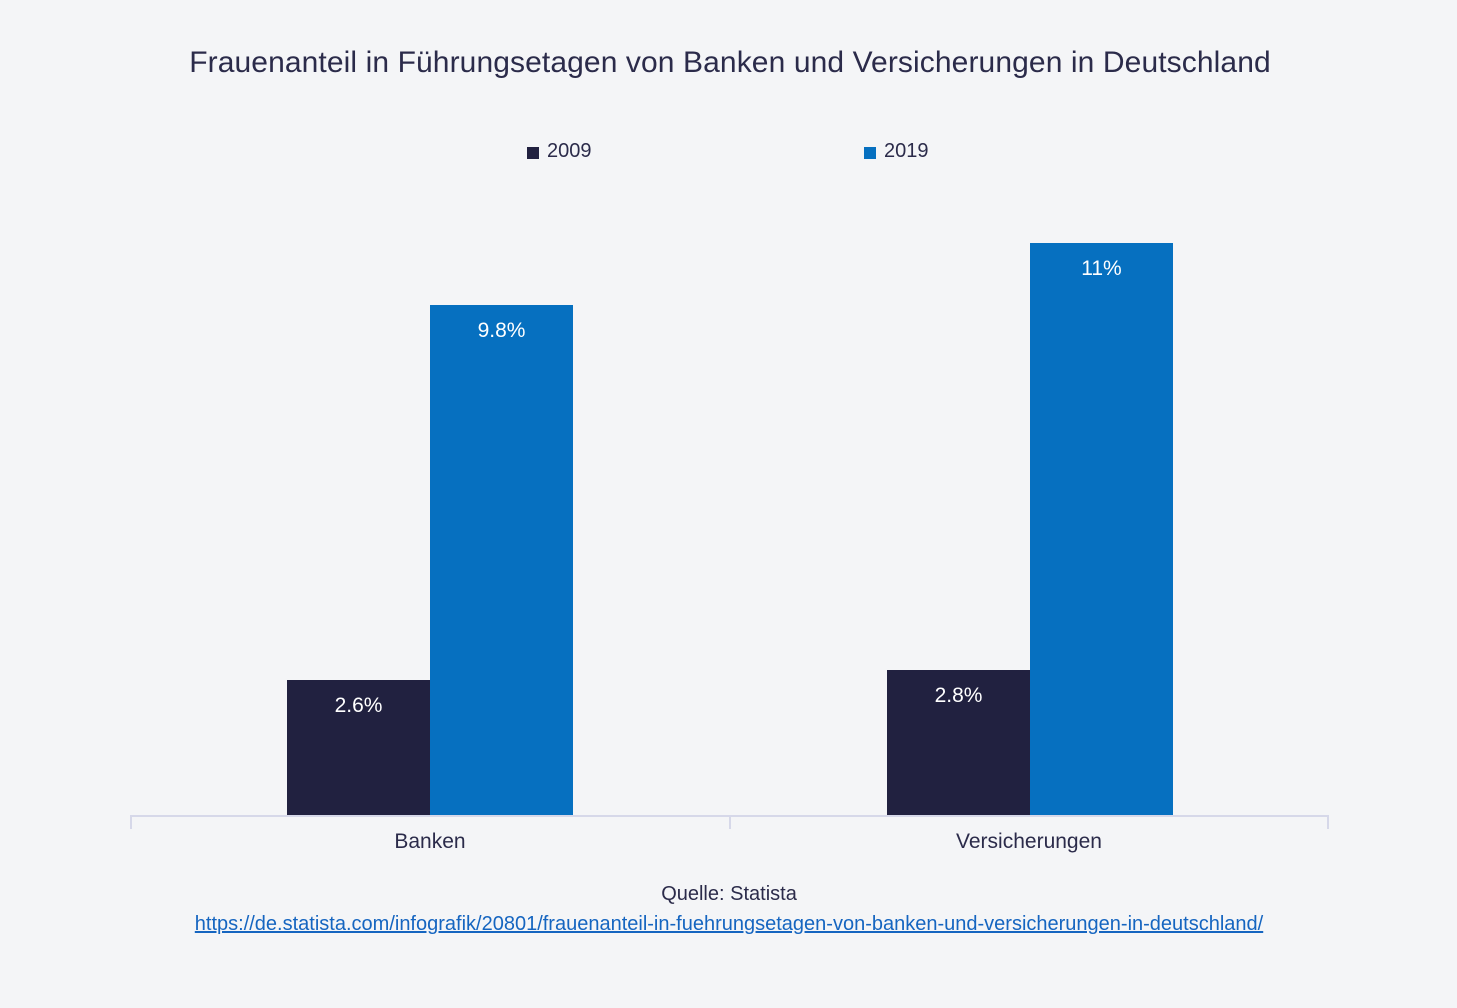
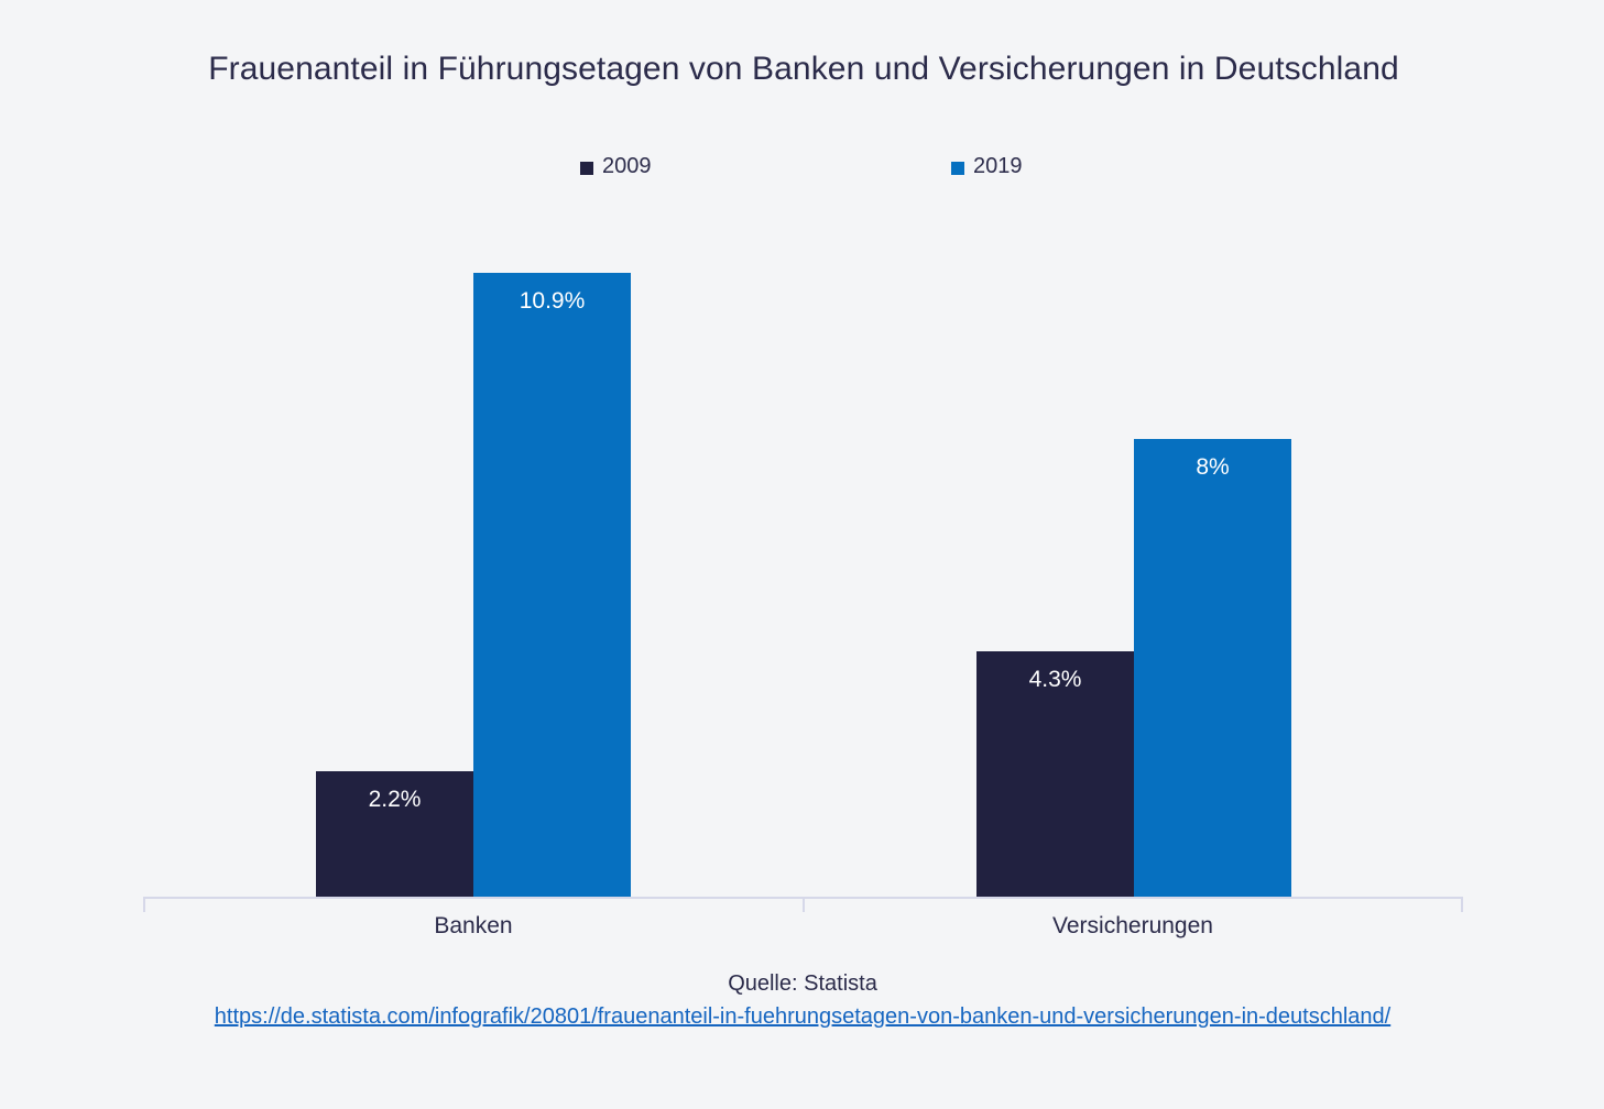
2009/Banken: 2.6% -> 2.2%
2019/Banken: 9.8% -> 10.9%
2009/Versicherungen: 2.8% -> 4.3%
2019/Versicherungen: 11% -> 8%
